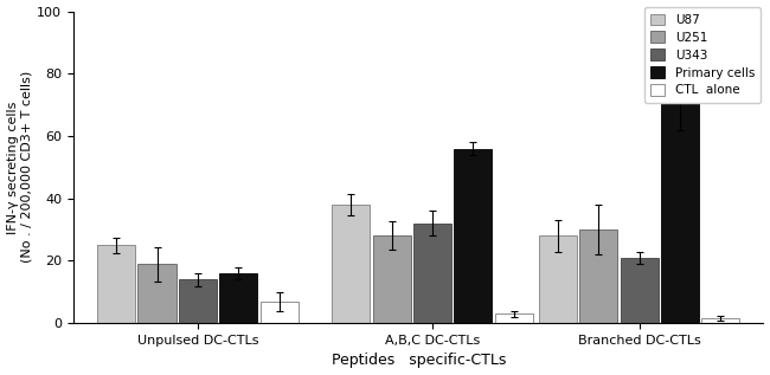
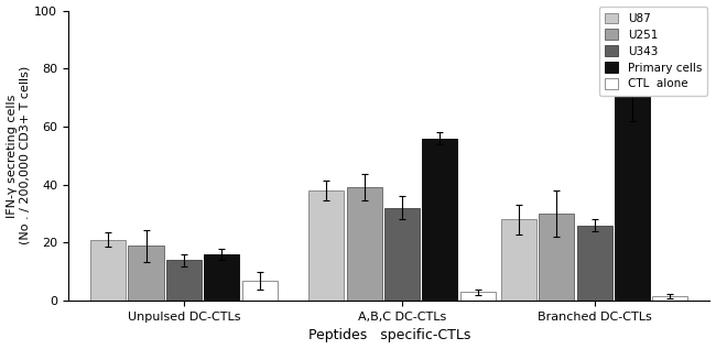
U87/Unpulsed DC-CTLs: 25 -> 21
U251/A,B,C DC-CTLs: 28 -> 39
U343/Branched DC-CTLs: 21 -> 26
